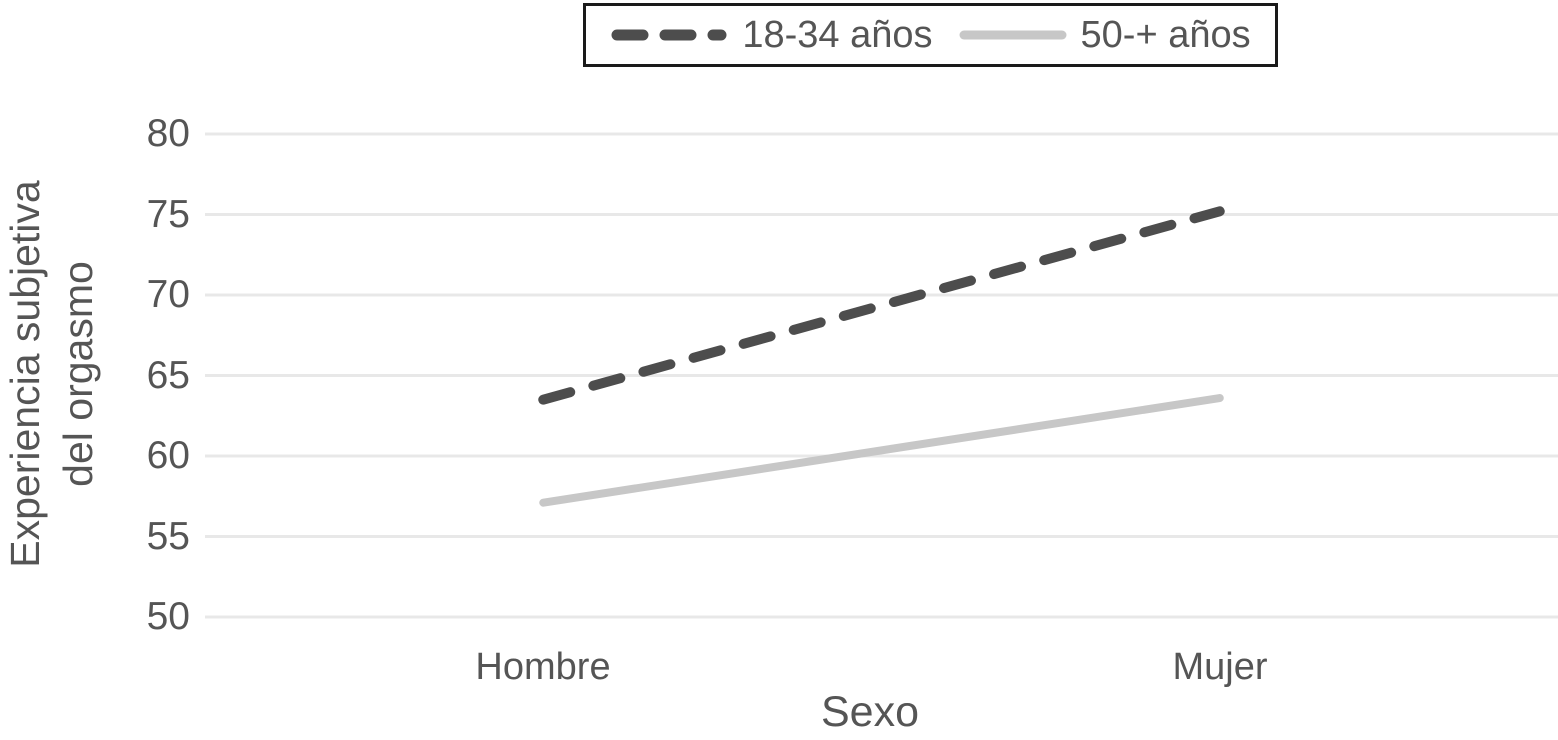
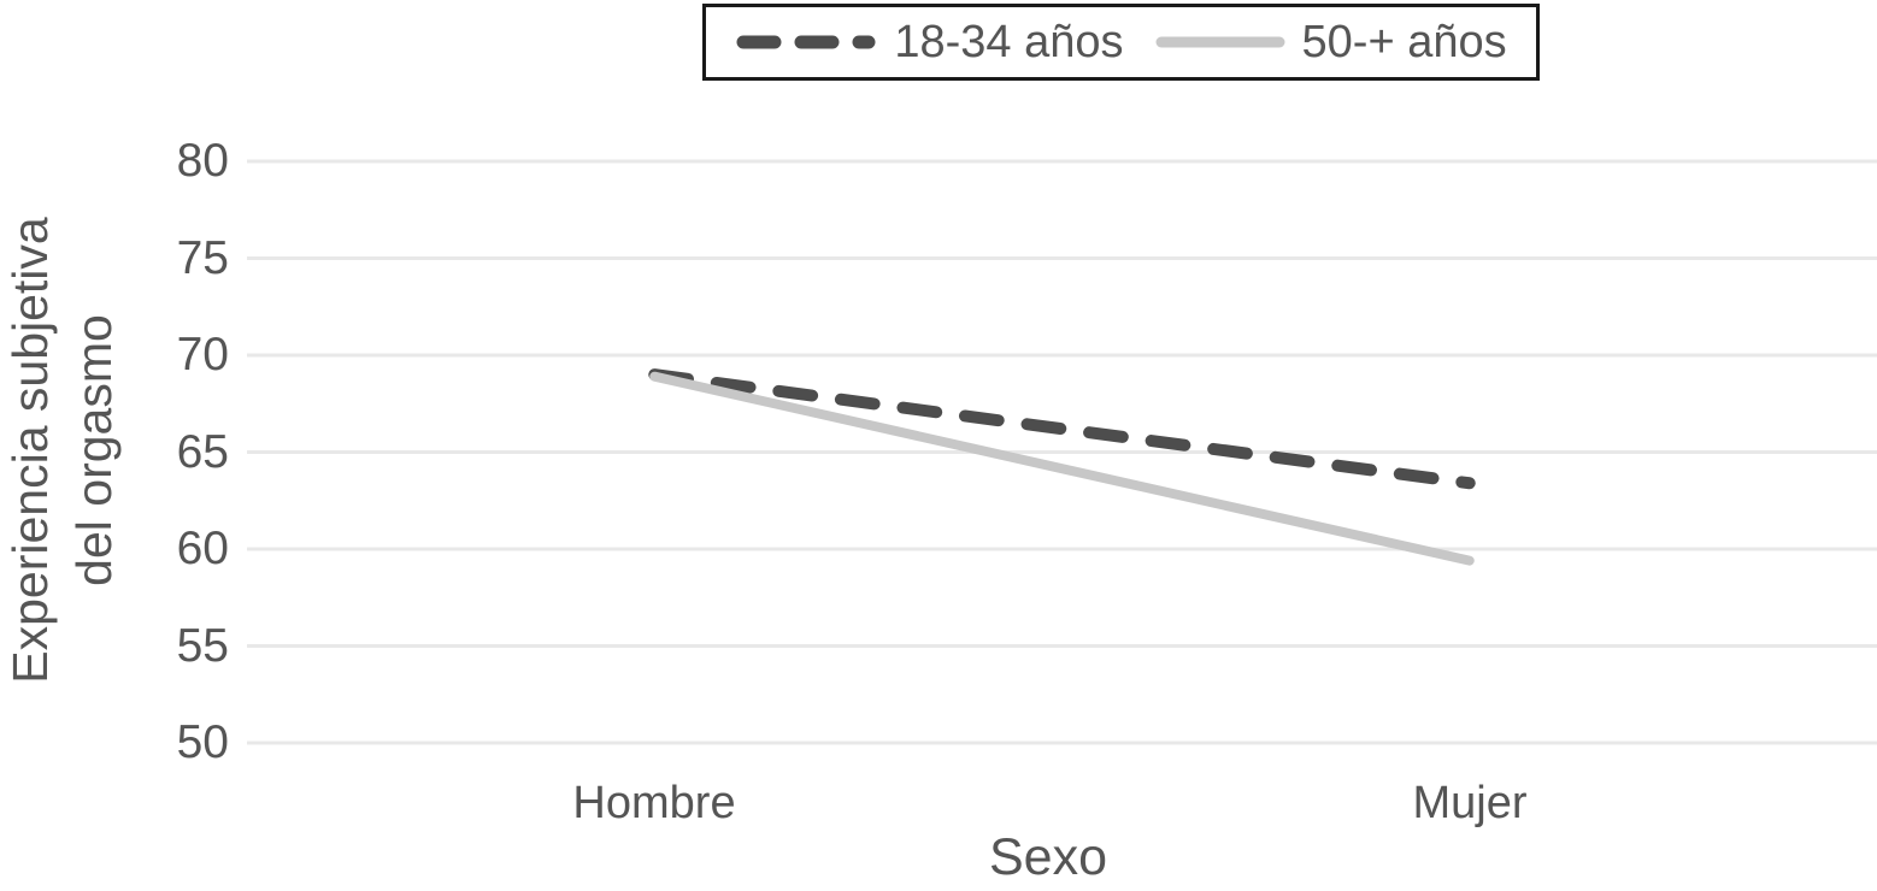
18-34 años/Hombre: 63.5 -> 69.0
50-+ años/Hombre: 57.1 -> 68.9
18-34 años/Mujer: 75.2 -> 63.4
50-+ años/Mujer: 63.6 -> 59.4
